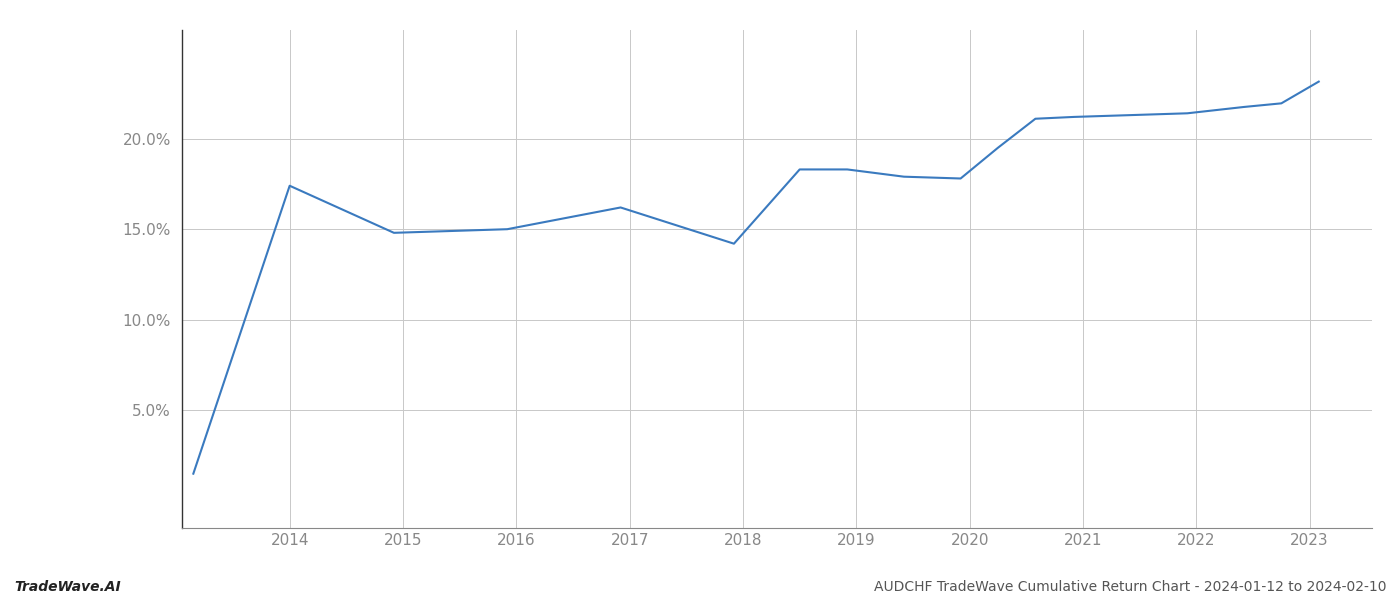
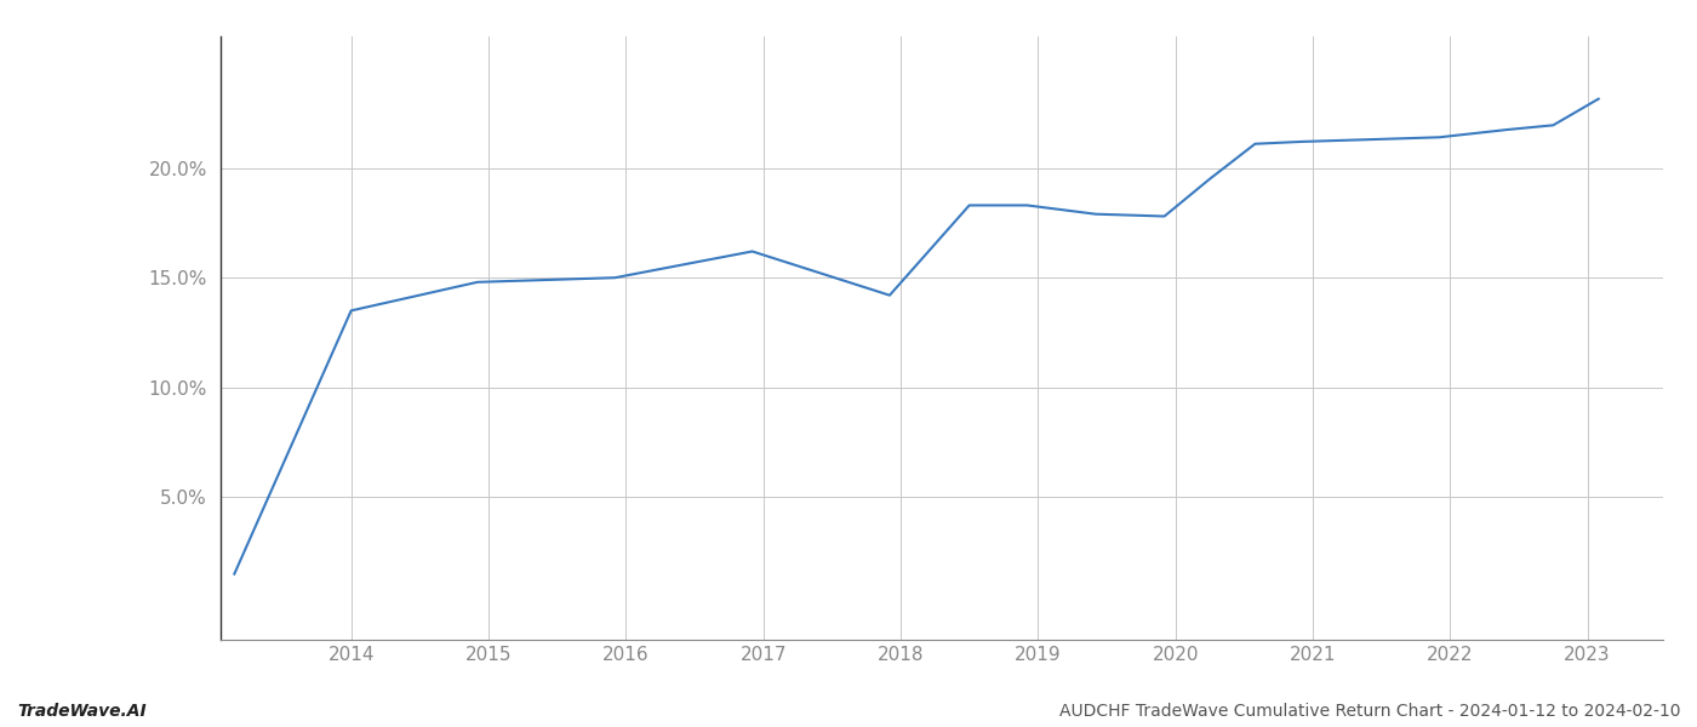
2014: 17.4% -> 13.5%
